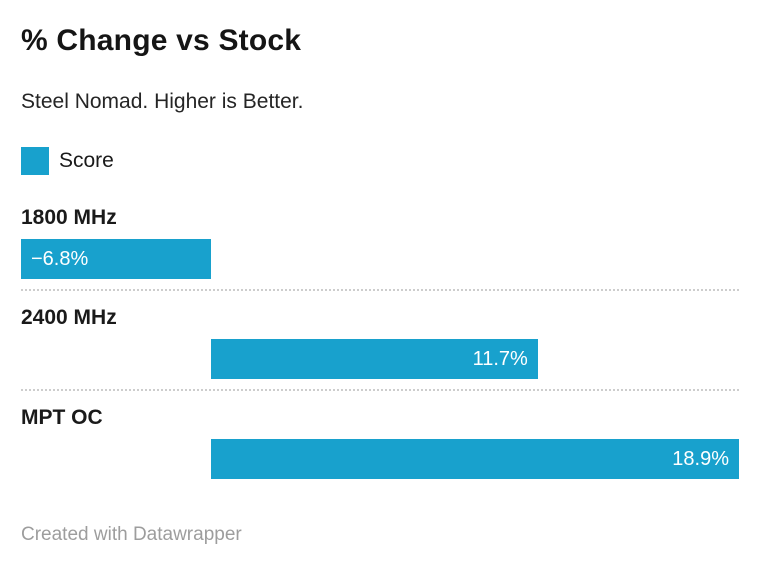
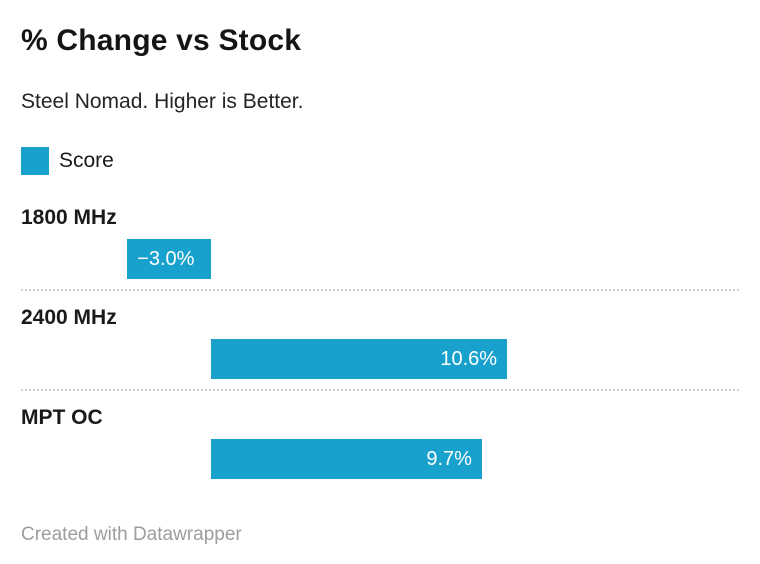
1800 MHz: −6.8% -> −3.0%
2400 MHz: 11.7% -> 10.6%
MPT OC: 18.9% -> 9.7%
